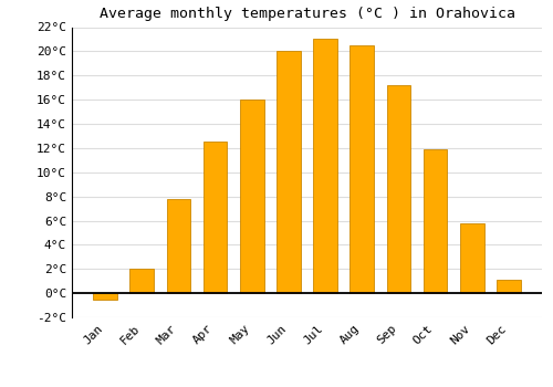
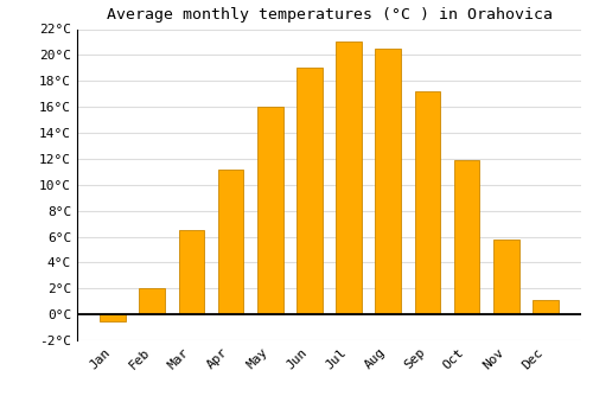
Mar: 7.8°C -> 6.5°C
Apr: 12.5°C -> 11.2°C
Jun: 20.0°C -> 19.0°C
